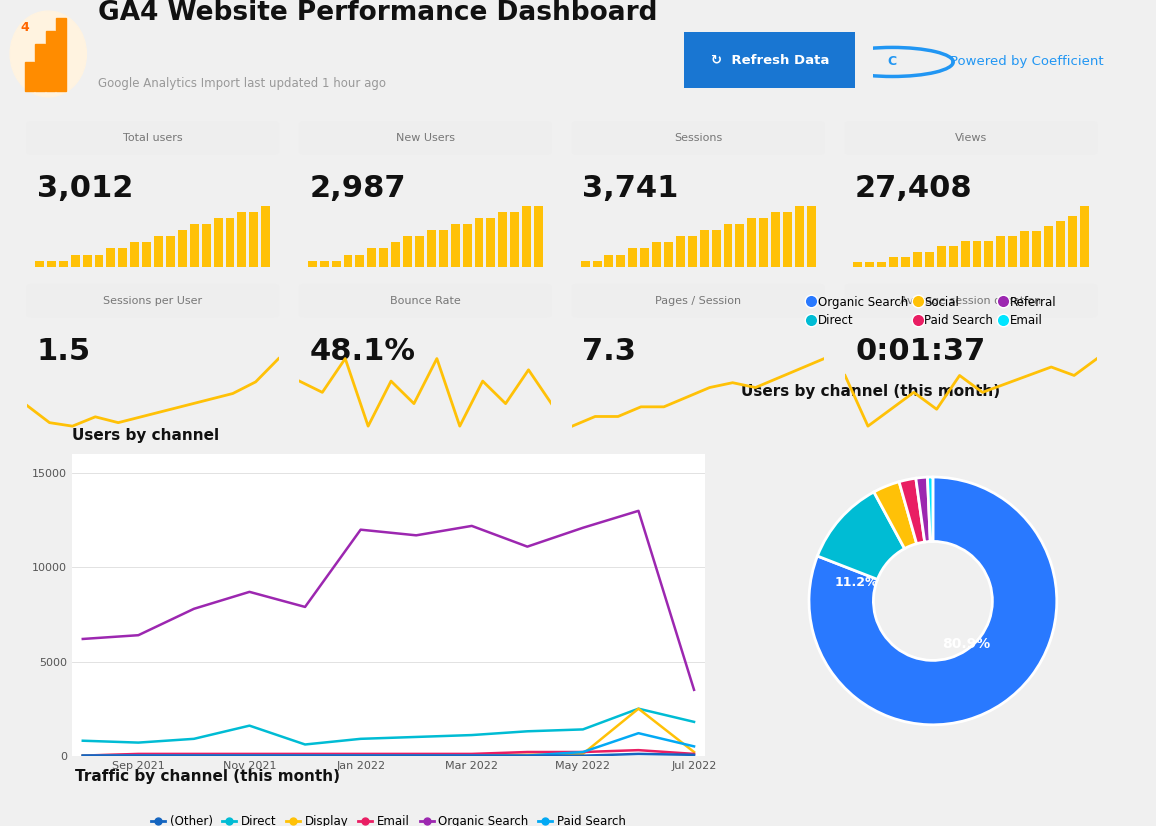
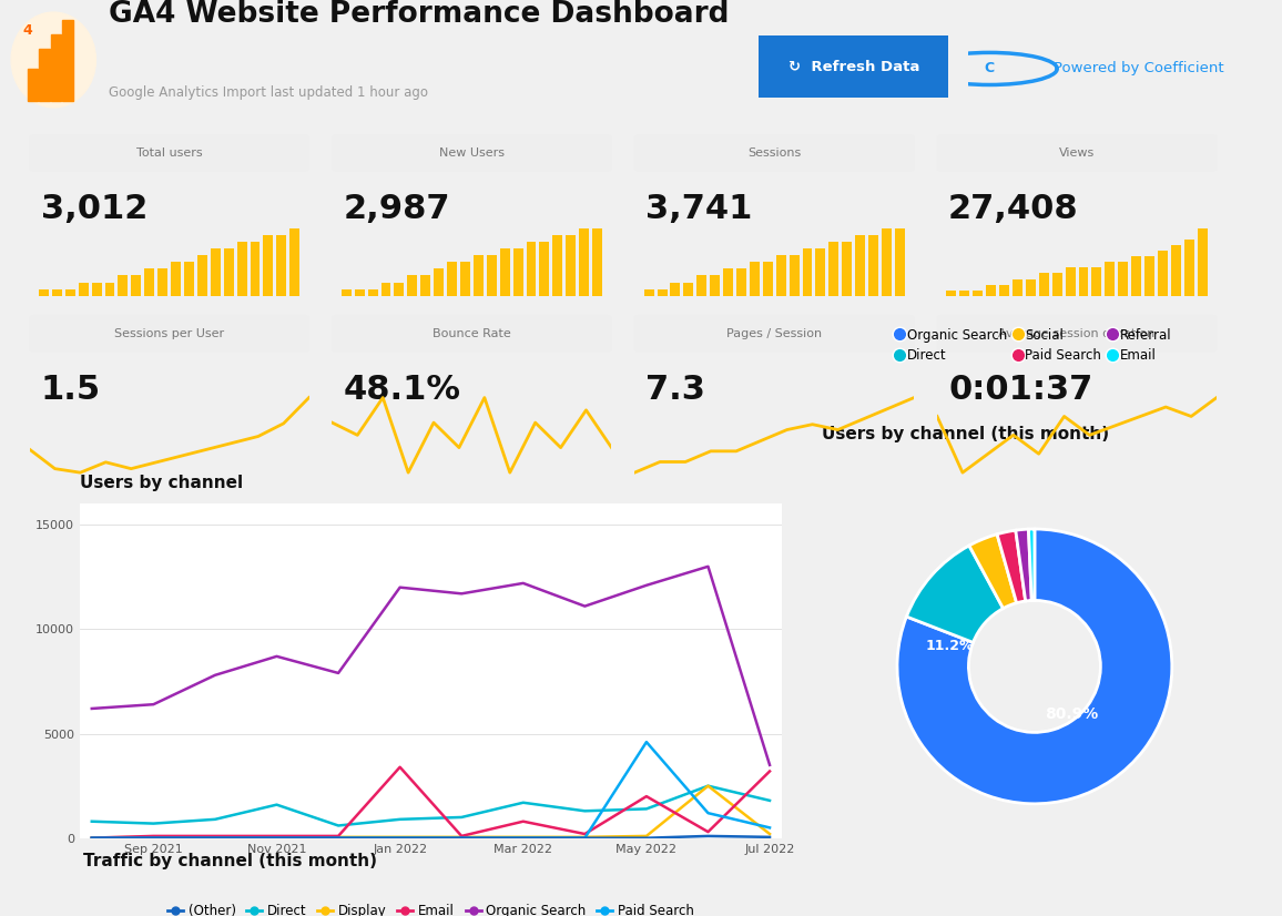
Users by channel/Email/Jan 2022: 100 -> 3400
Users by channel/Direct/Mar 2022: 1100 -> 1700
Users by channel/Email/Mar 2022: 100 -> 800
Users by channel/Email/May 2022: 200 -> 2000
Users by channel/Paid Search/May 2022: 200 -> 4600
Users by channel/Email/Jul 2022: 100 -> 3200
